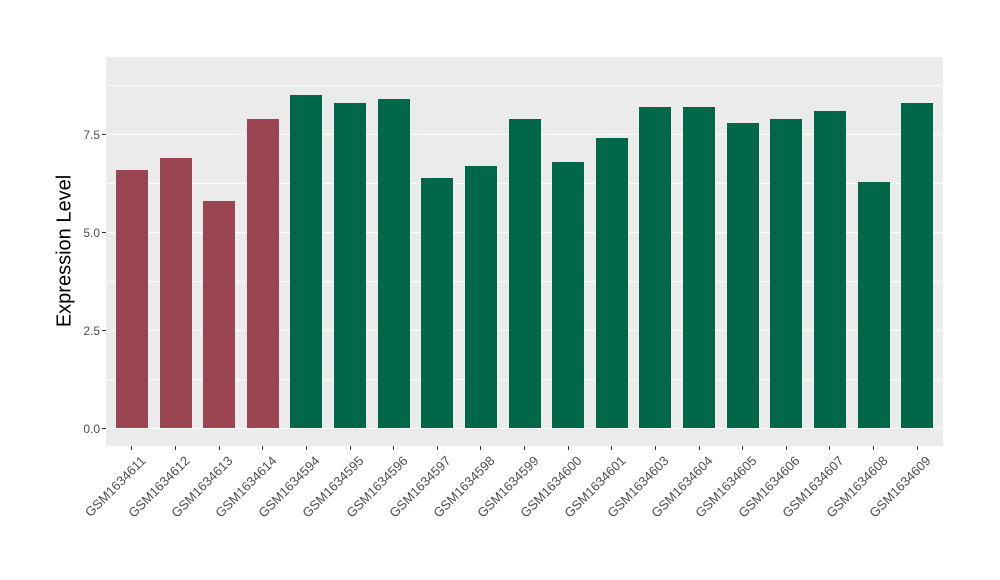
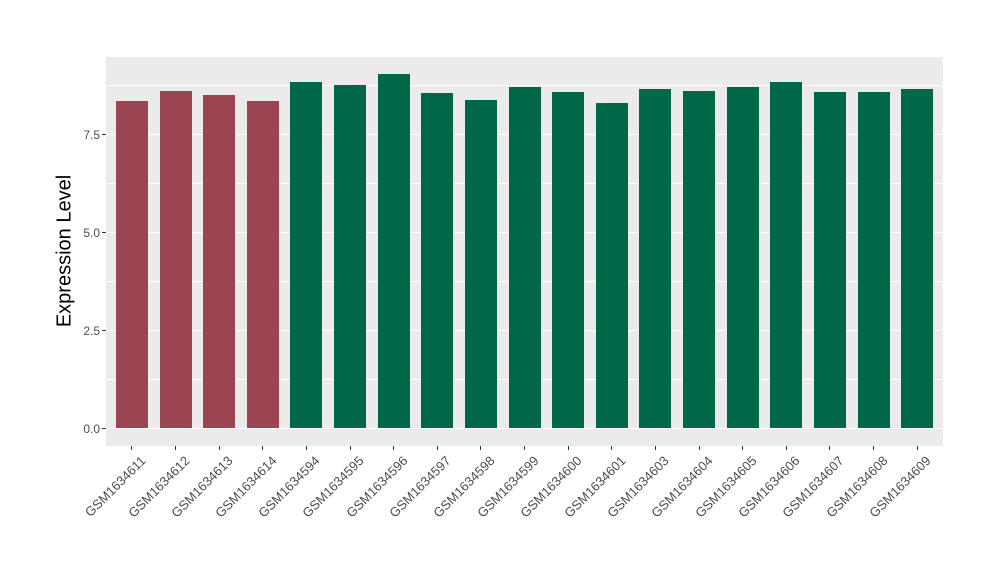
GSM1634611: 6.6 -> 8.3
GSM1634612: 6.9 -> 8.6
GSM1634613: 5.8 -> 8.5
GSM1634614: 7.9 -> 8.3
GSM1634594: 8.5 -> 8.8
GSM1634595: 8.3 -> 8.8
GSM1634596: 8.4 -> 9.0
GSM1634597: 6.4 -> 8.6
GSM1634598: 6.7 -> 8.4
GSM1634599: 7.9 -> 8.7
GSM1634600: 6.8 -> 8.6
GSM1634601: 7.4 -> 8.3
GSM1634603: 8.2 -> 8.7
GSM1634604: 8.2 -> 8.6
GSM1634605: 7.8 -> 8.7
GSM1634606: 7.9 -> 8.8
GSM1634607: 8.1 -> 8.6
GSM1634608: 6.3 -> 8.6
GSM1634609: 8.3 -> 8.7
